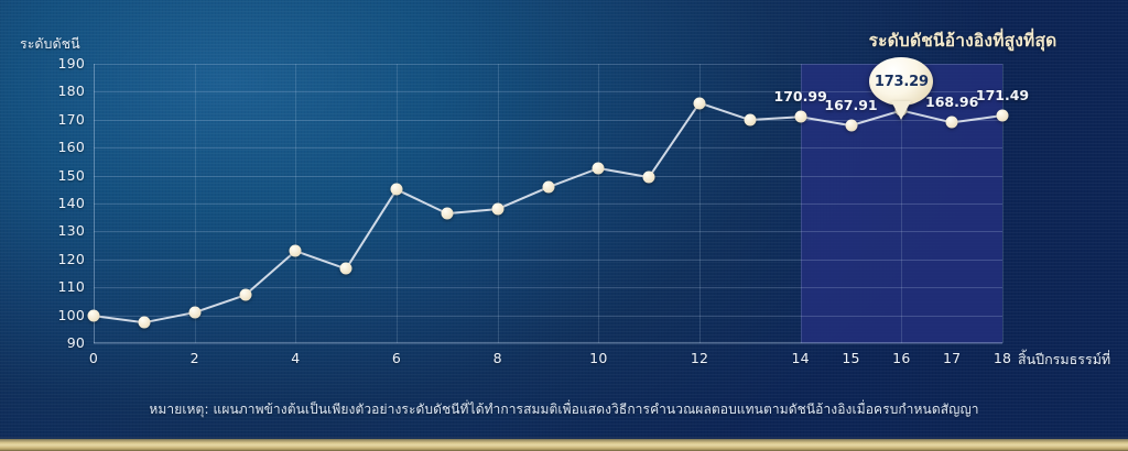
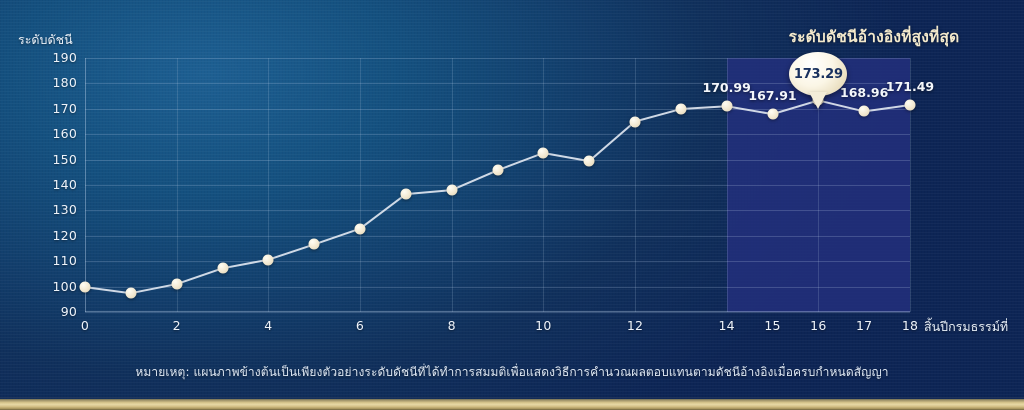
4: 123 -> 111
6: 145 -> 123
12: 176 -> 165
